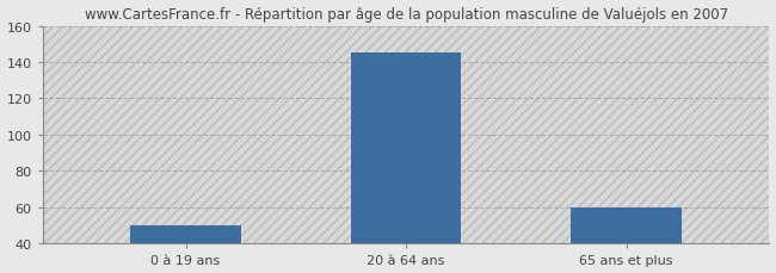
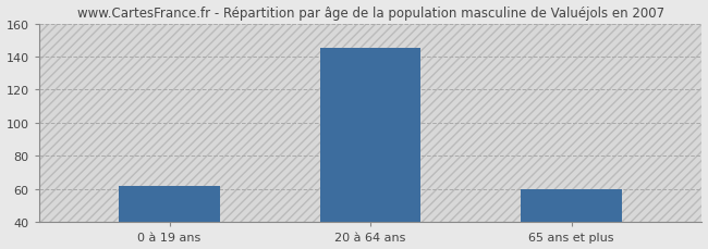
0 à 19 ans: 50 -> 62
